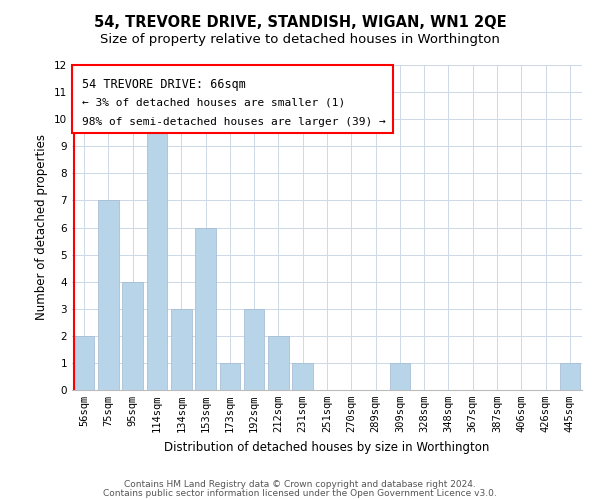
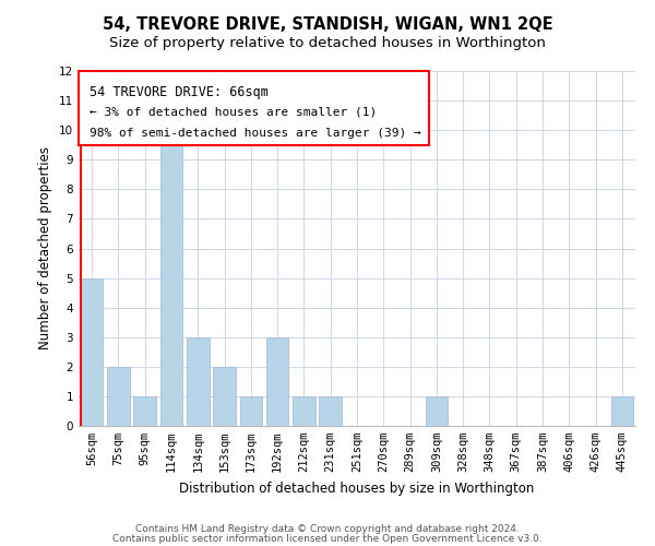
56sqm: 2 -> 5
75sqm: 7 -> 2
95sqm: 4 -> 1
153sqm: 6 -> 2
212sqm: 2 -> 1
